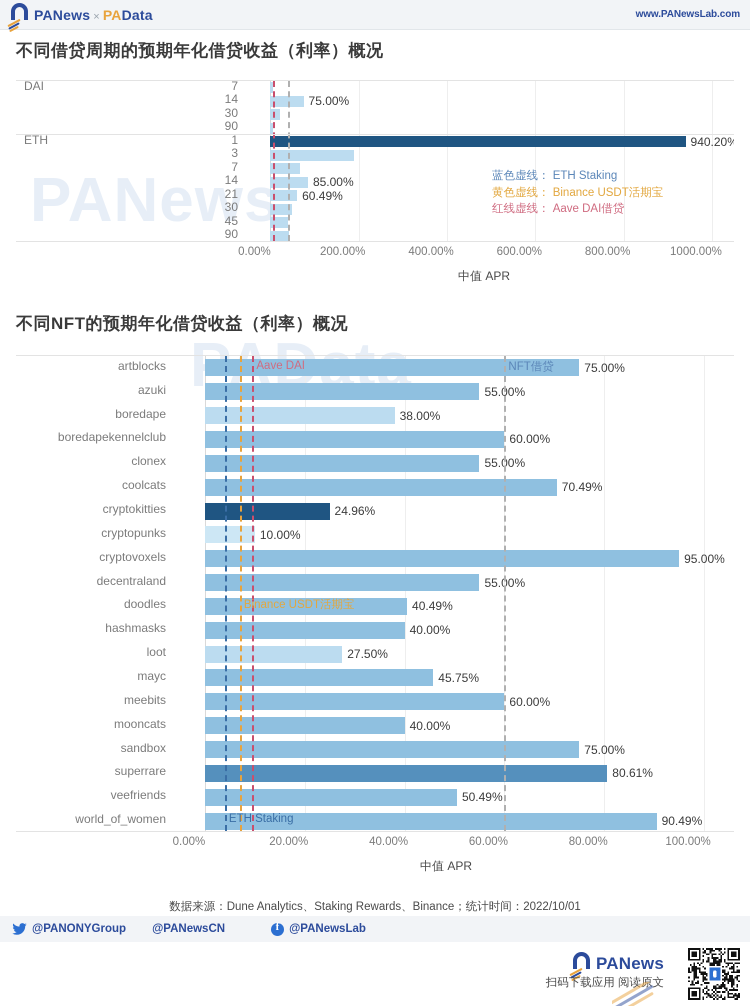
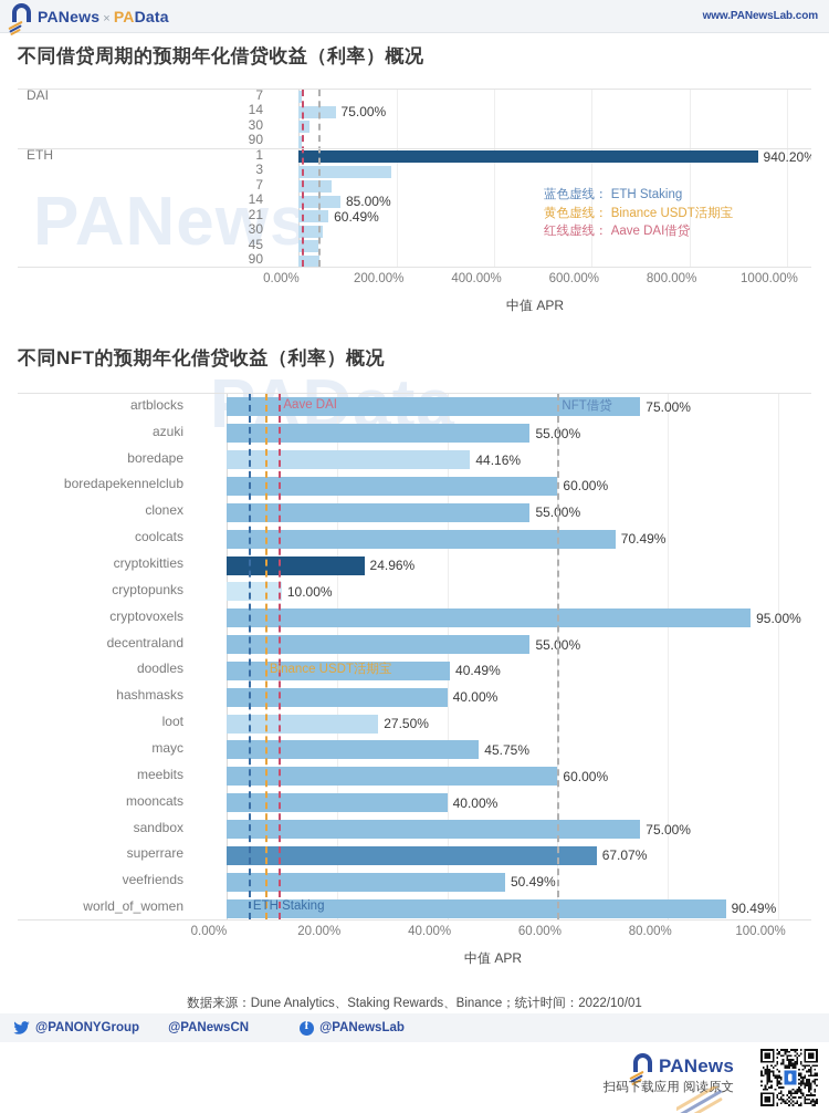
不同NFT的预期年化借贷收益（利率）概况/boredape: 38.00% -> 44.16%
不同NFT的预期年化借贷收益（利率）概况/superrare: 80.61% -> 67.07%
